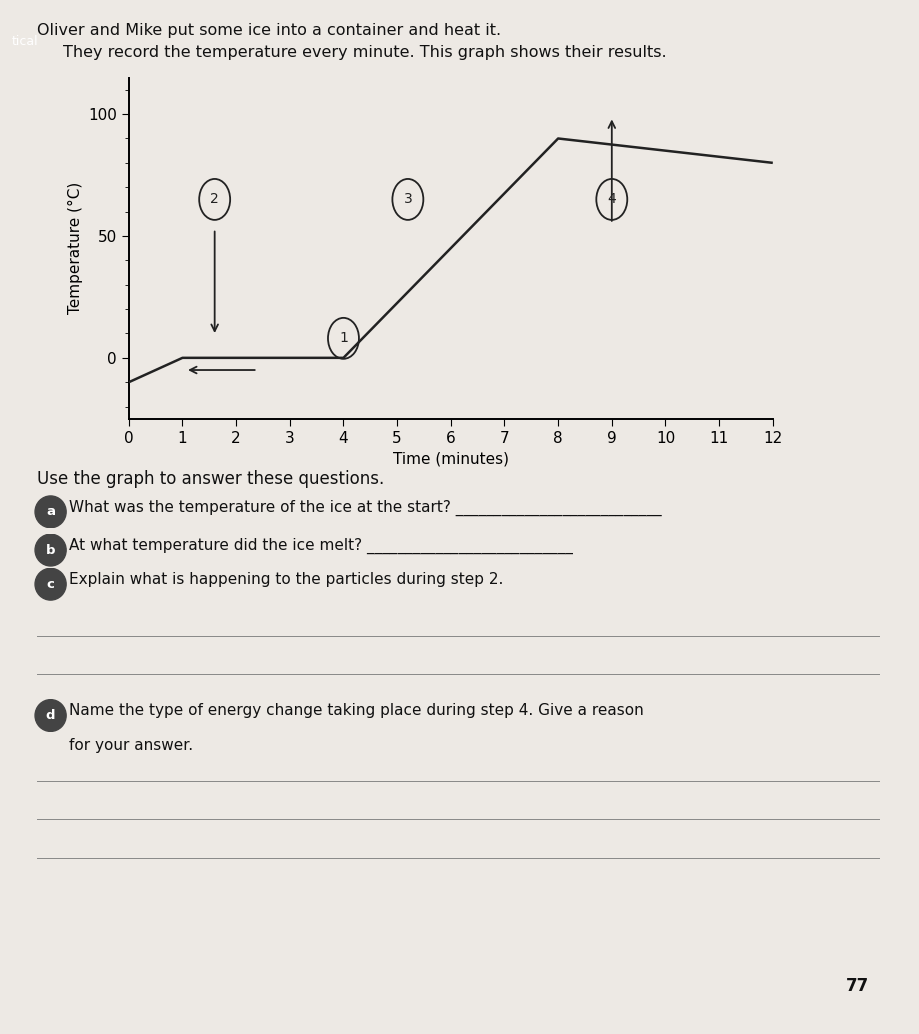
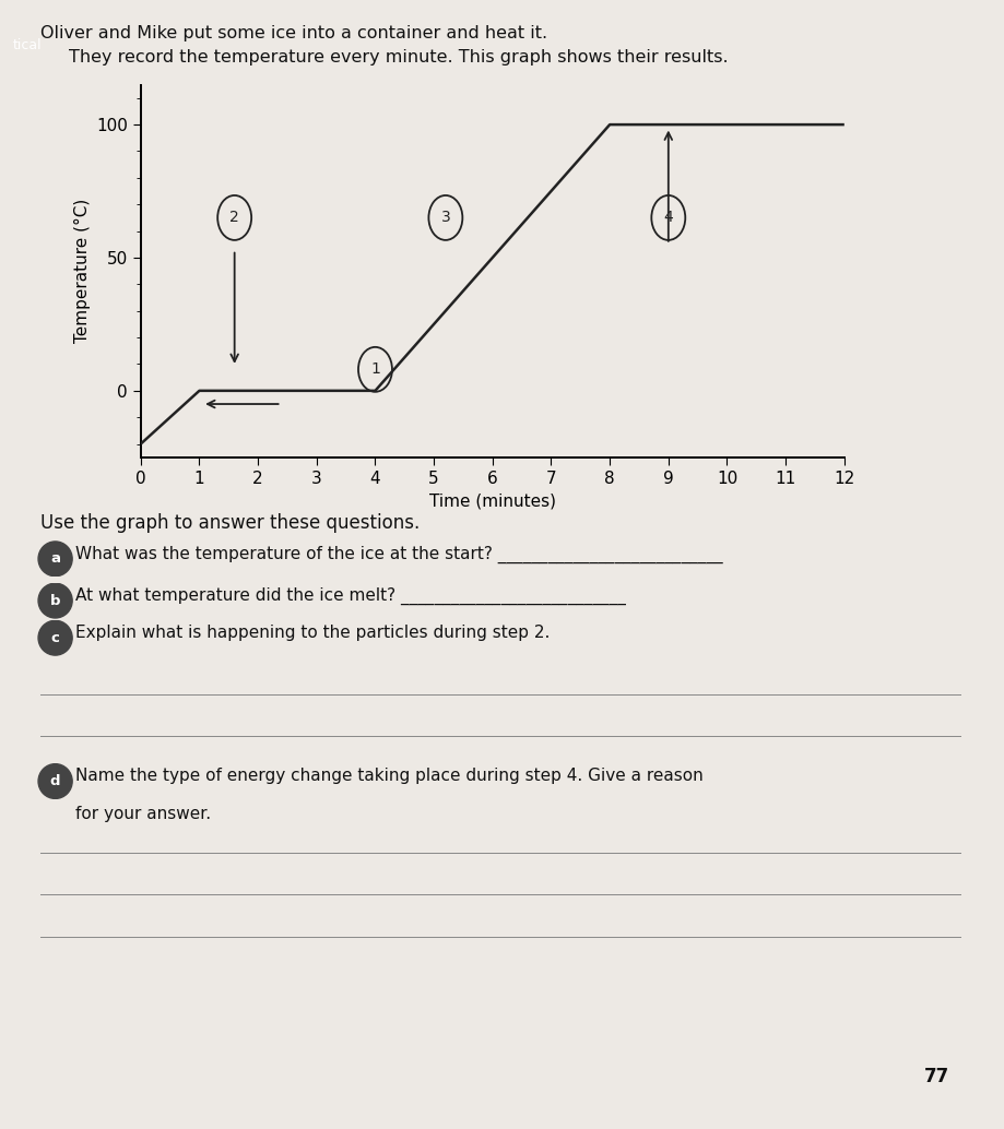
0: -10 -> -20
8: 90 -> 100
12: 80 -> 100
